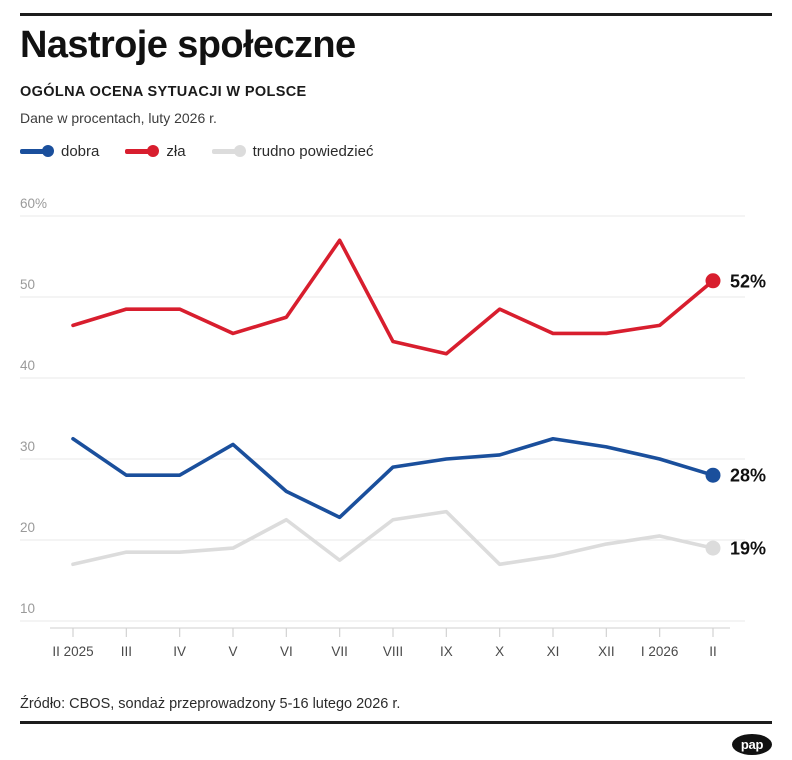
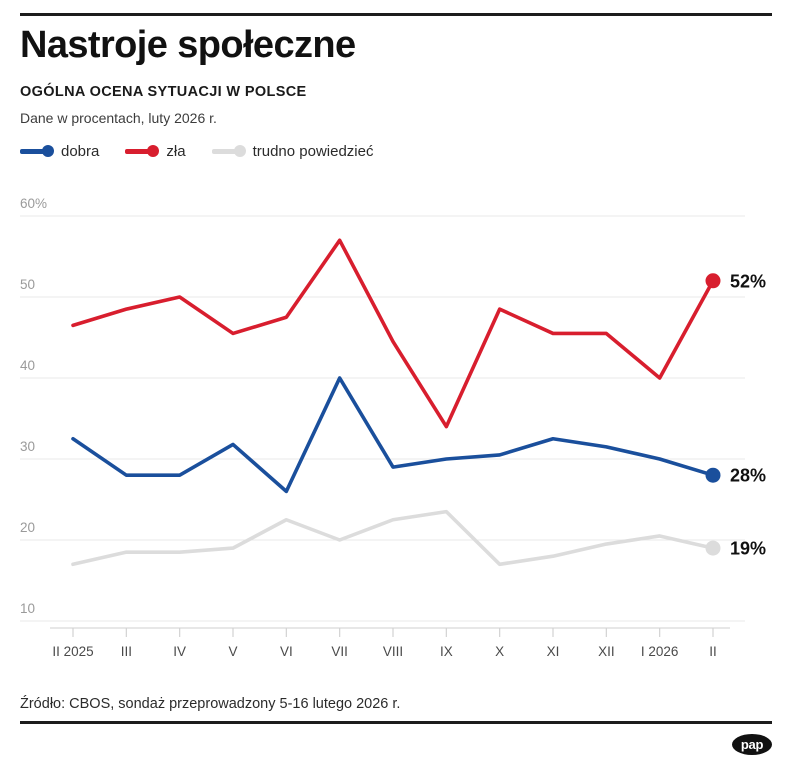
zła/IV: 48% -> 50%
dobra/VII: 23% -> 40%
trudno powiedzieć/VII: 18% -> 20%
zła/IX: 43% -> 34%
zła/I 2026: 46% -> 40%
